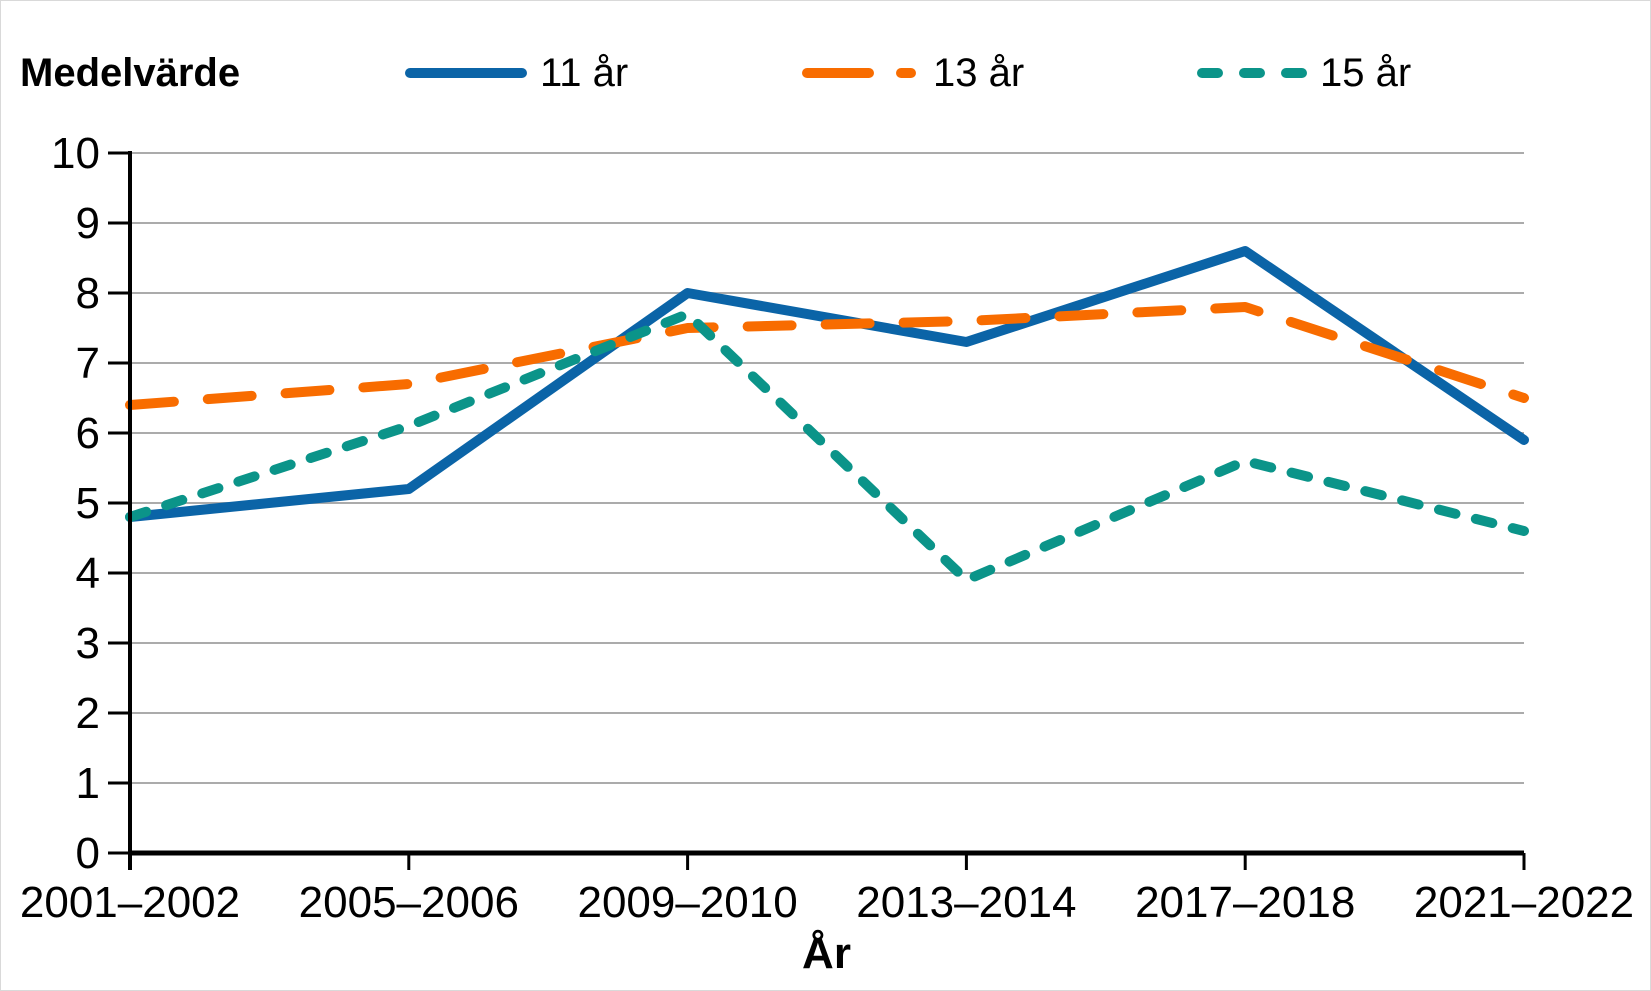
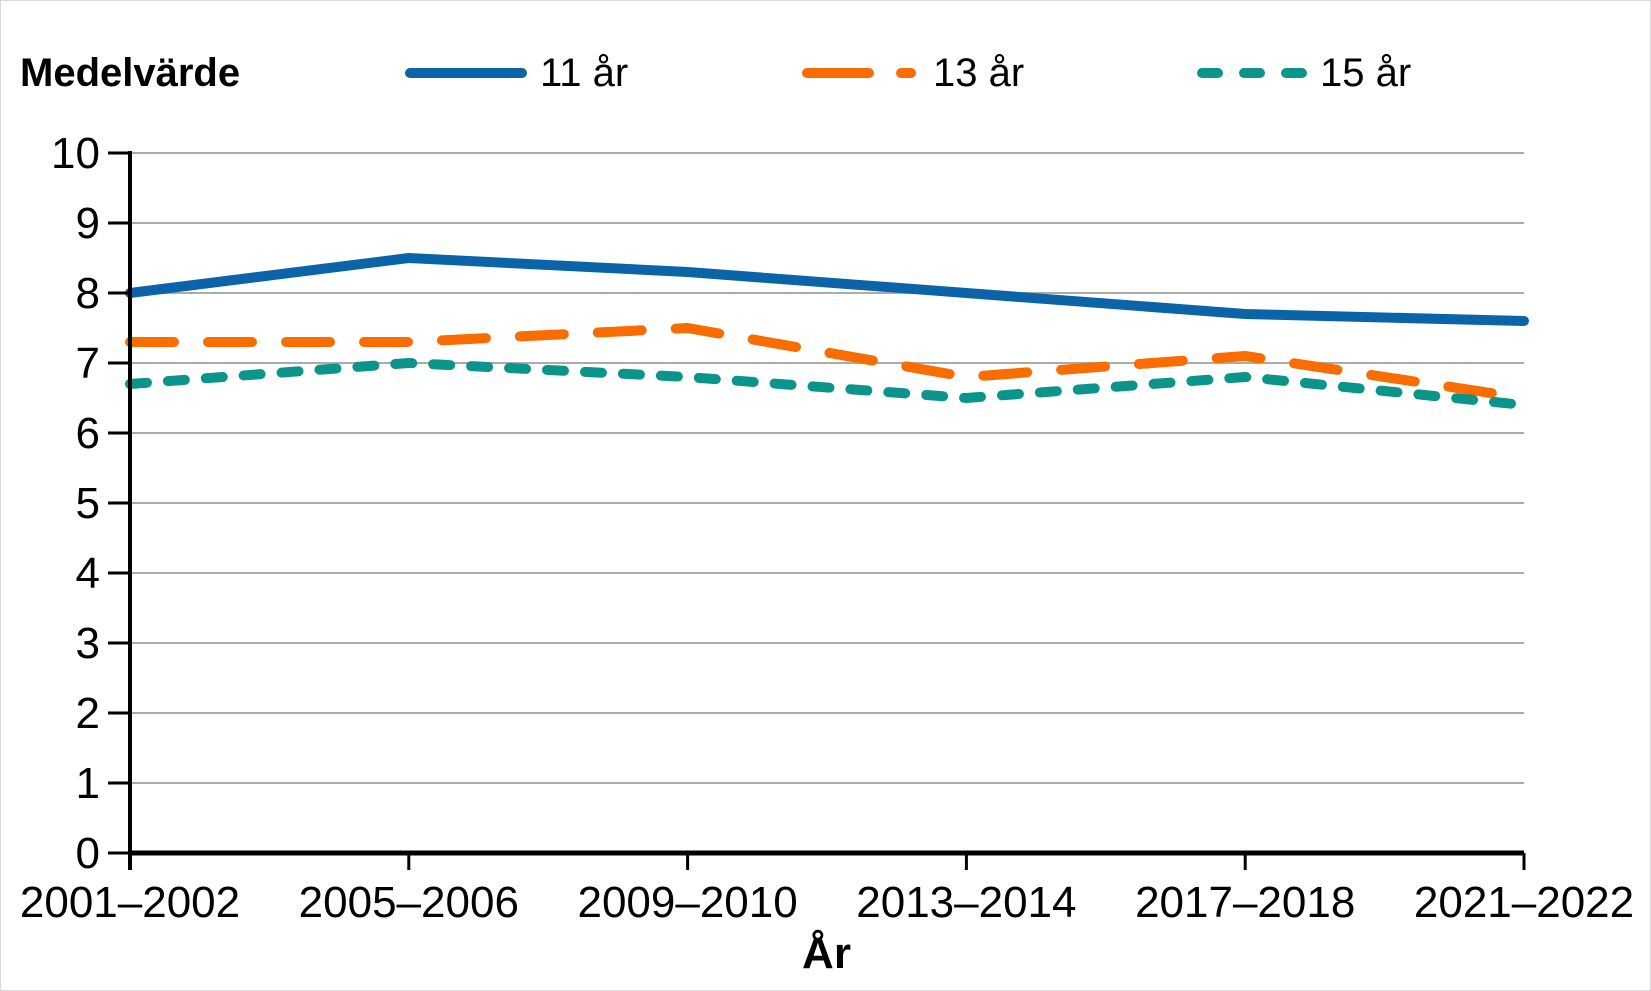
11 år/2001–2002: 4.8 -> 8.0
13 år/2001–2002: 6.4 -> 7.3
15 år/2001–2002: 4.8 -> 6.7
11 år/2005–2006: 5.2 -> 8.5
13 år/2005–2006: 6.7 -> 7.3
15 år/2005–2006: 6.1 -> 7.0
11 år/2009–2010: 8.0 -> 8.3
15 år/2009–2010: 7.7 -> 6.8
11 år/2013–2014: 7.3 -> 8.0
13 år/2013–2014: 7.6 -> 6.8
15 år/2013–2014: 3.9 -> 6.5
11 år/2017–2018: 8.6 -> 7.7
13 år/2017–2018: 7.8 -> 7.1
15 år/2017–2018: 5.6 -> 6.8
11 år/2021–2022: 5.9 -> 7.6
15 år/2021–2022: 4.6 -> 6.4
